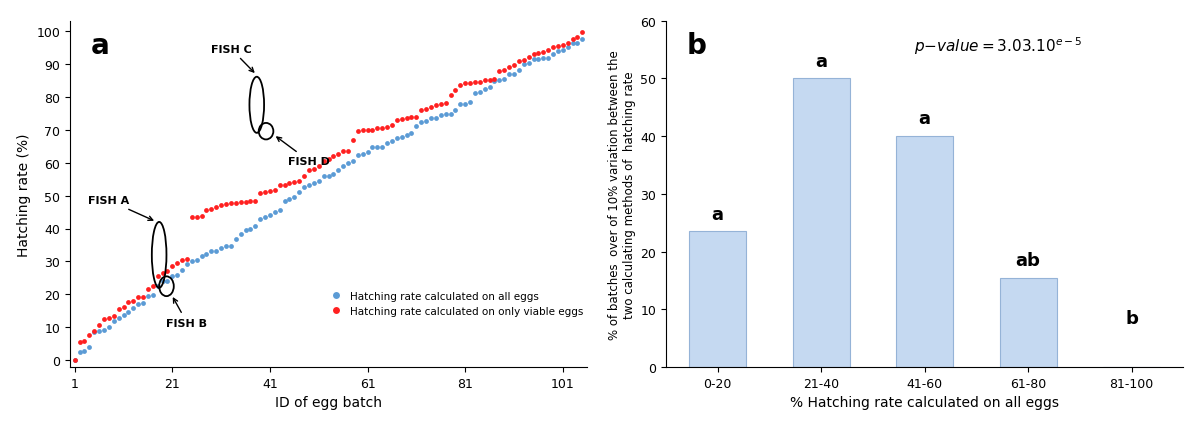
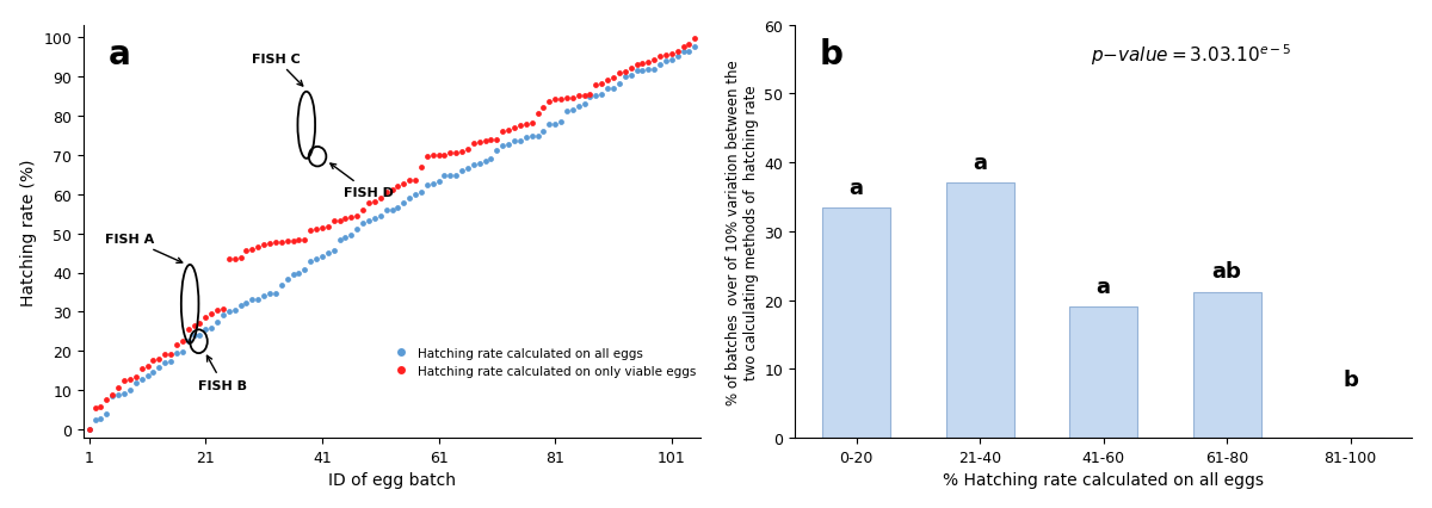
0-20: 23.5 -> 33.4
21-40: 50.0 -> 37.0
41-60: 40.0 -> 19.0
61-80: 15.5 -> 21.2
